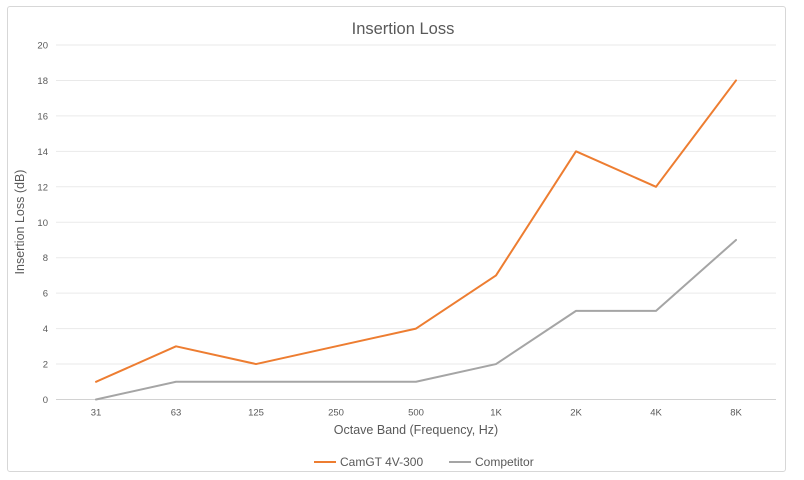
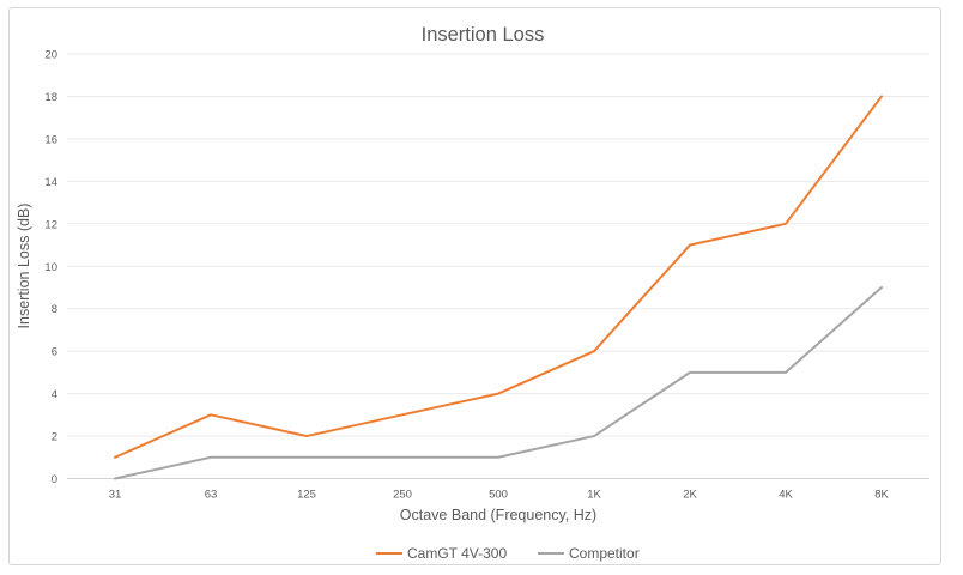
CamGT 4V-300/1K: 7 -> 6
CamGT 4V-300/2K: 14 -> 11
